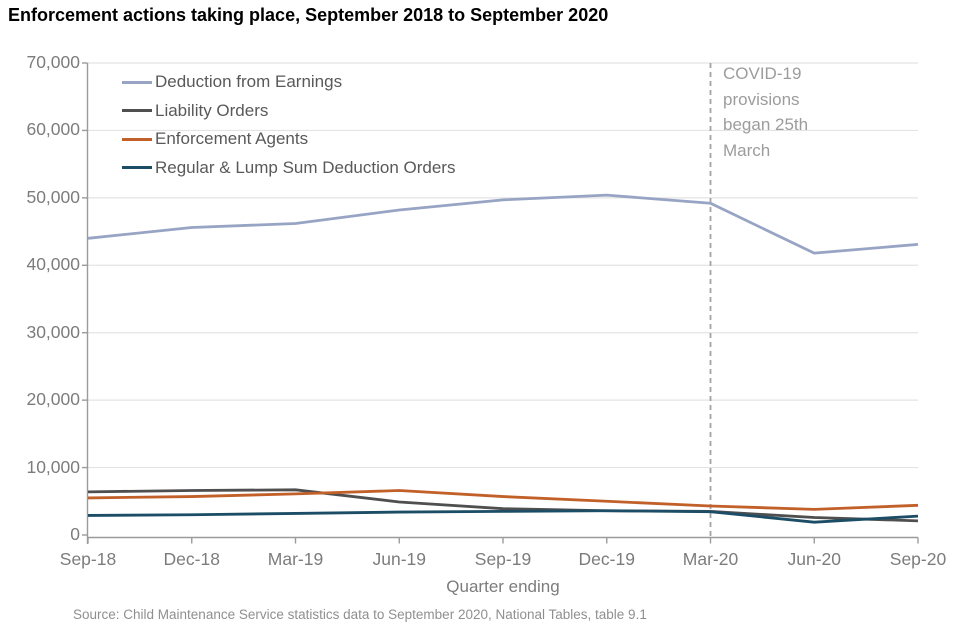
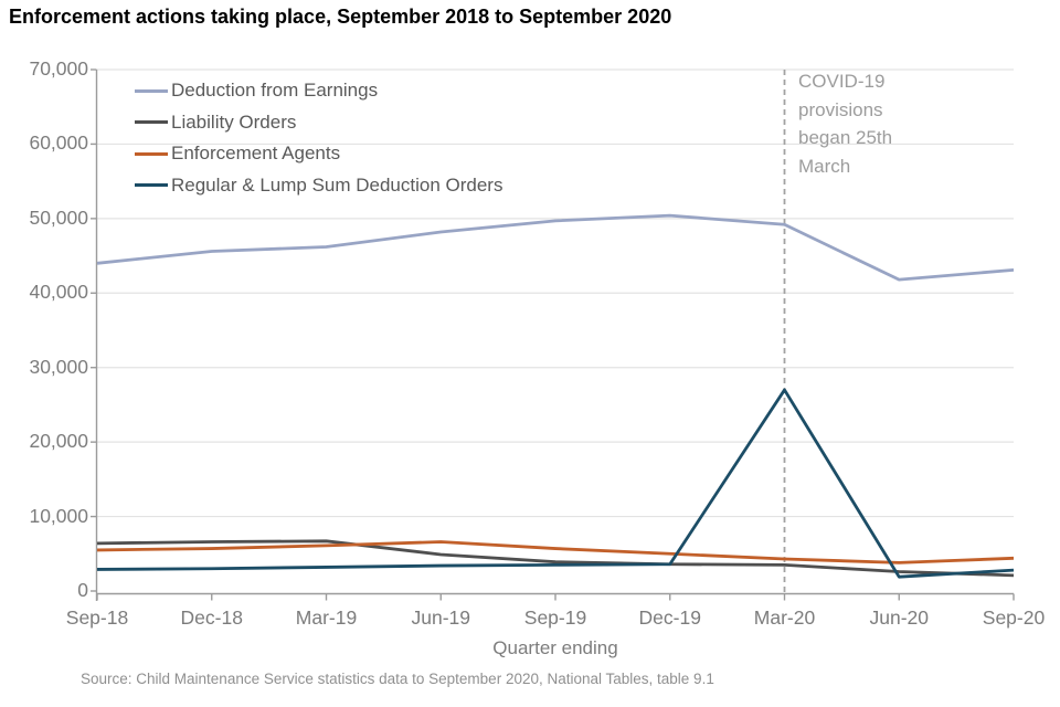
Regular & Lump Sum Deduction Orders/Mar-20: 3000 -> 27000
